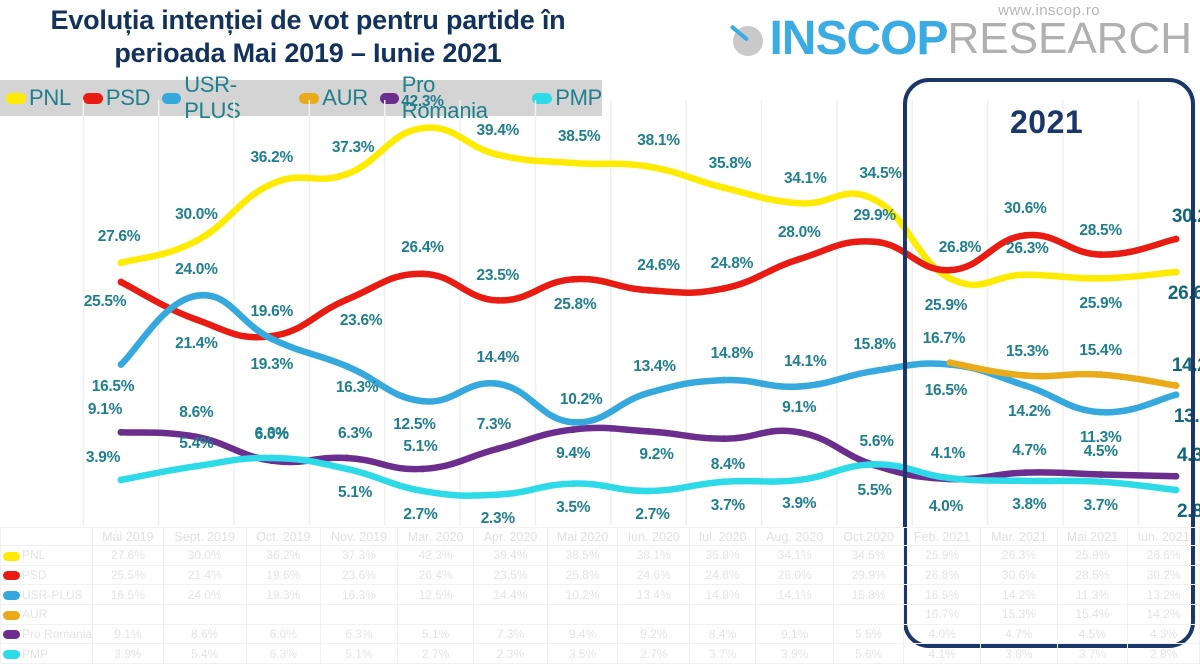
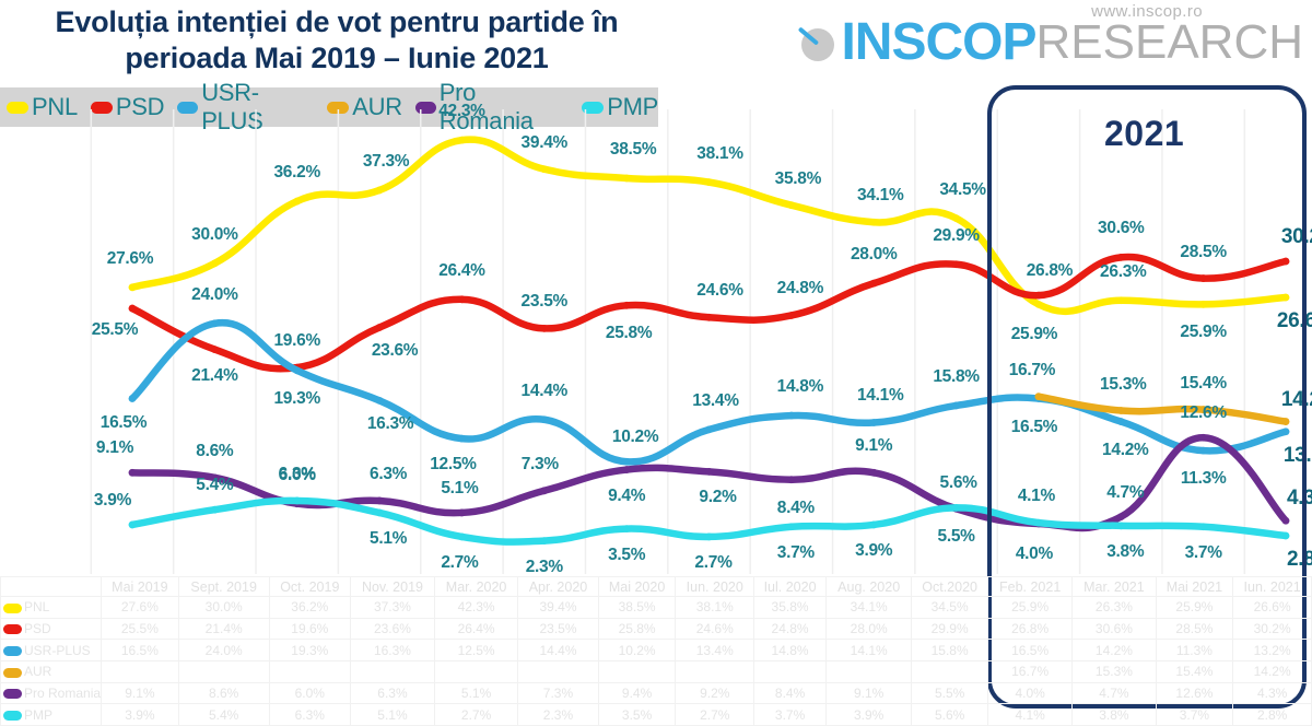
Pro Romania/Mai 2021: 4.5% -> 12.6%
